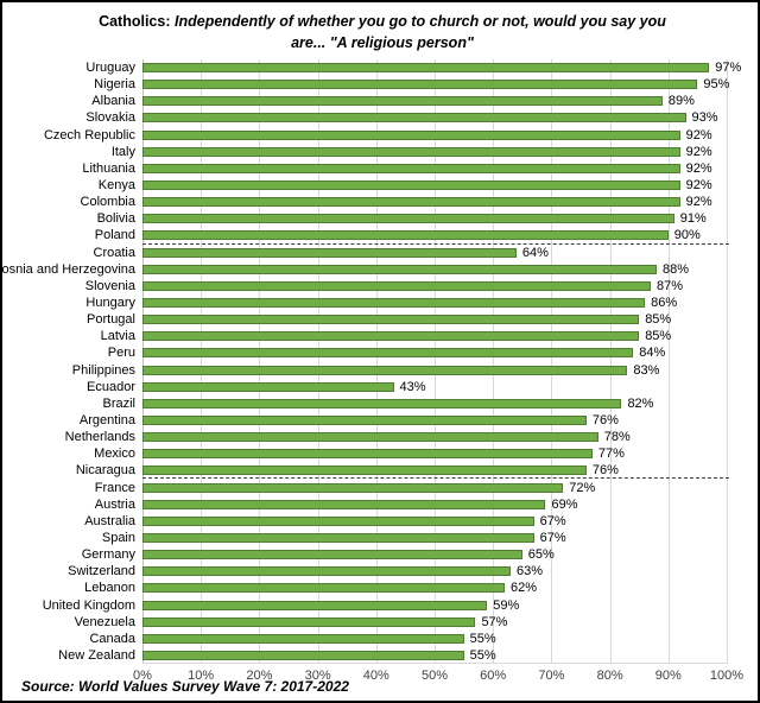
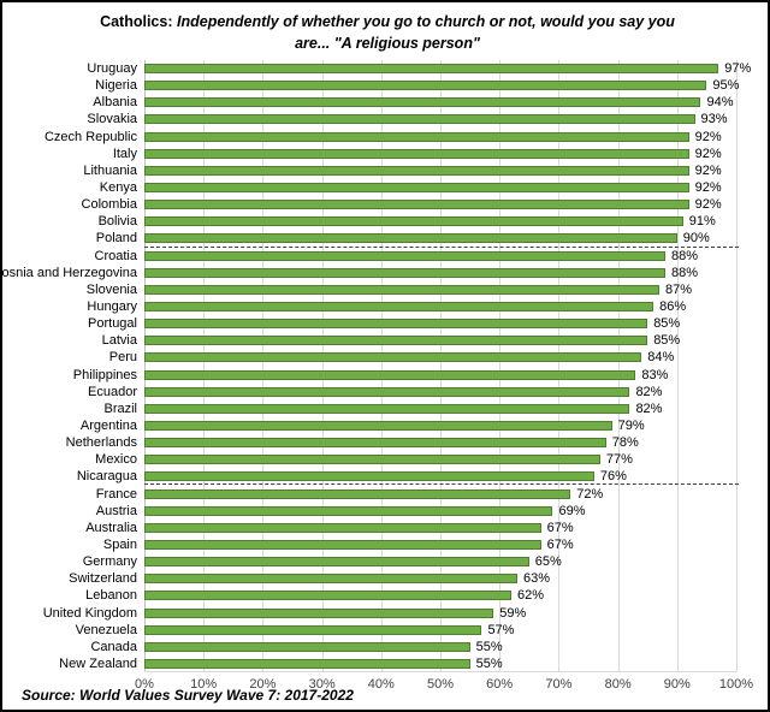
Albania: 89% -> 94%
Croatia: 64% -> 88%
Ecuador: 43% -> 82%
Argentina: 76% -> 79%
